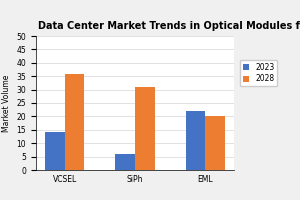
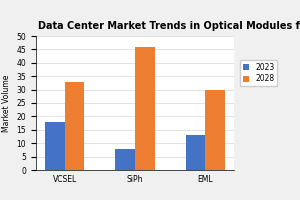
2023/VCSEL: 14 -> 18
2028/VCSEL: 36 -> 33
2023/SiPh: 6 -> 8
2028/SiPh: 31 -> 46
2023/EML: 22 -> 13
2028/EML: 20 -> 30
